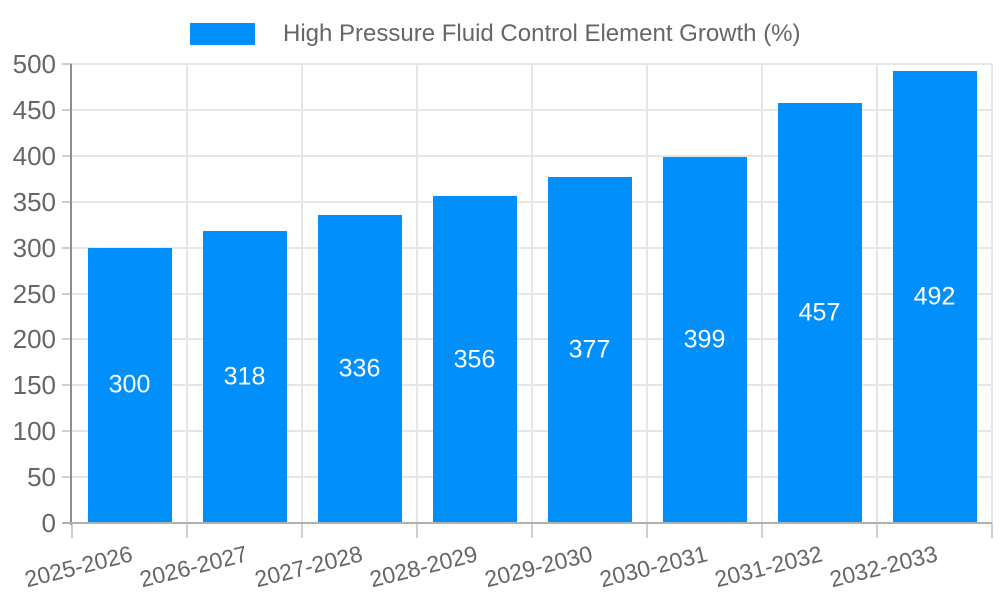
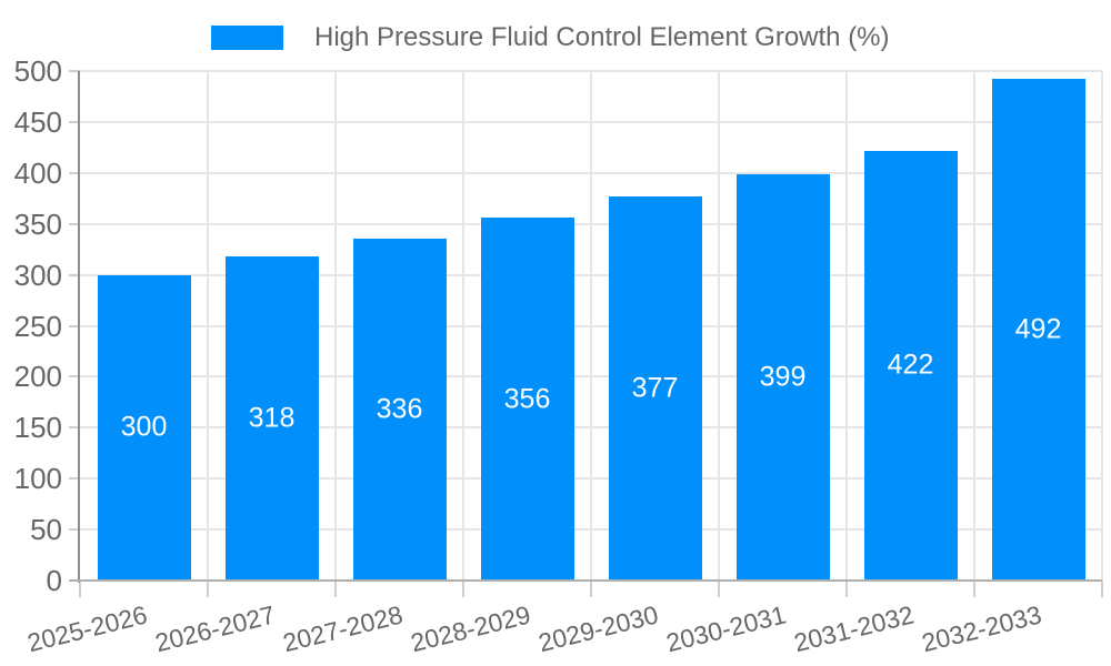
2031-2032: 457 -> 422
